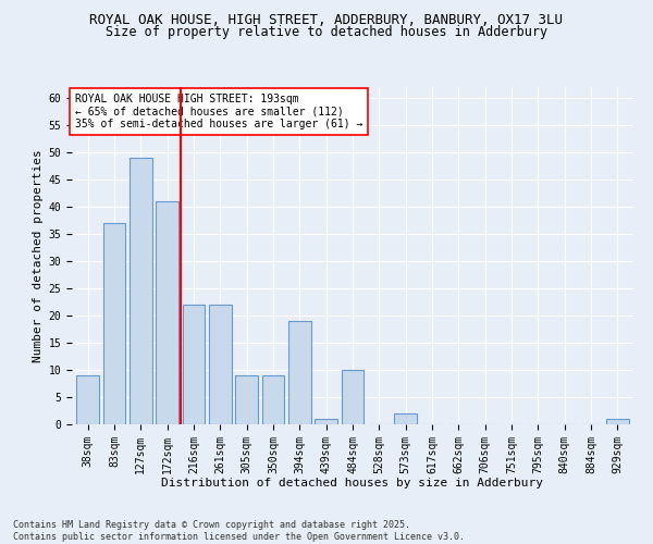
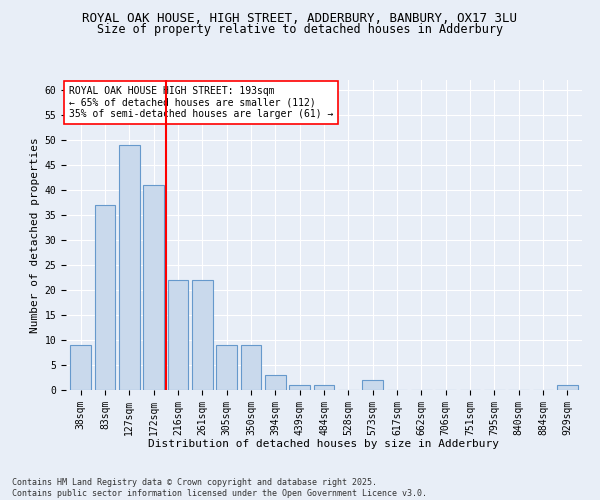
394sqm: 19 -> 3
484sqm: 10 -> 1
